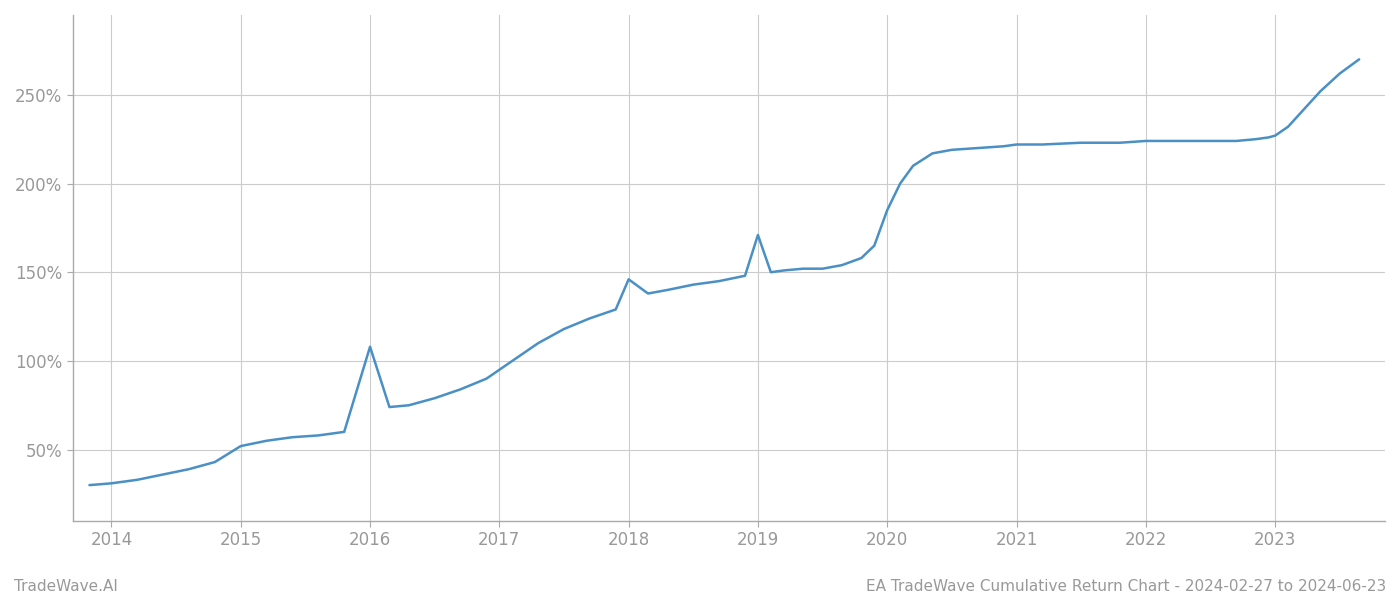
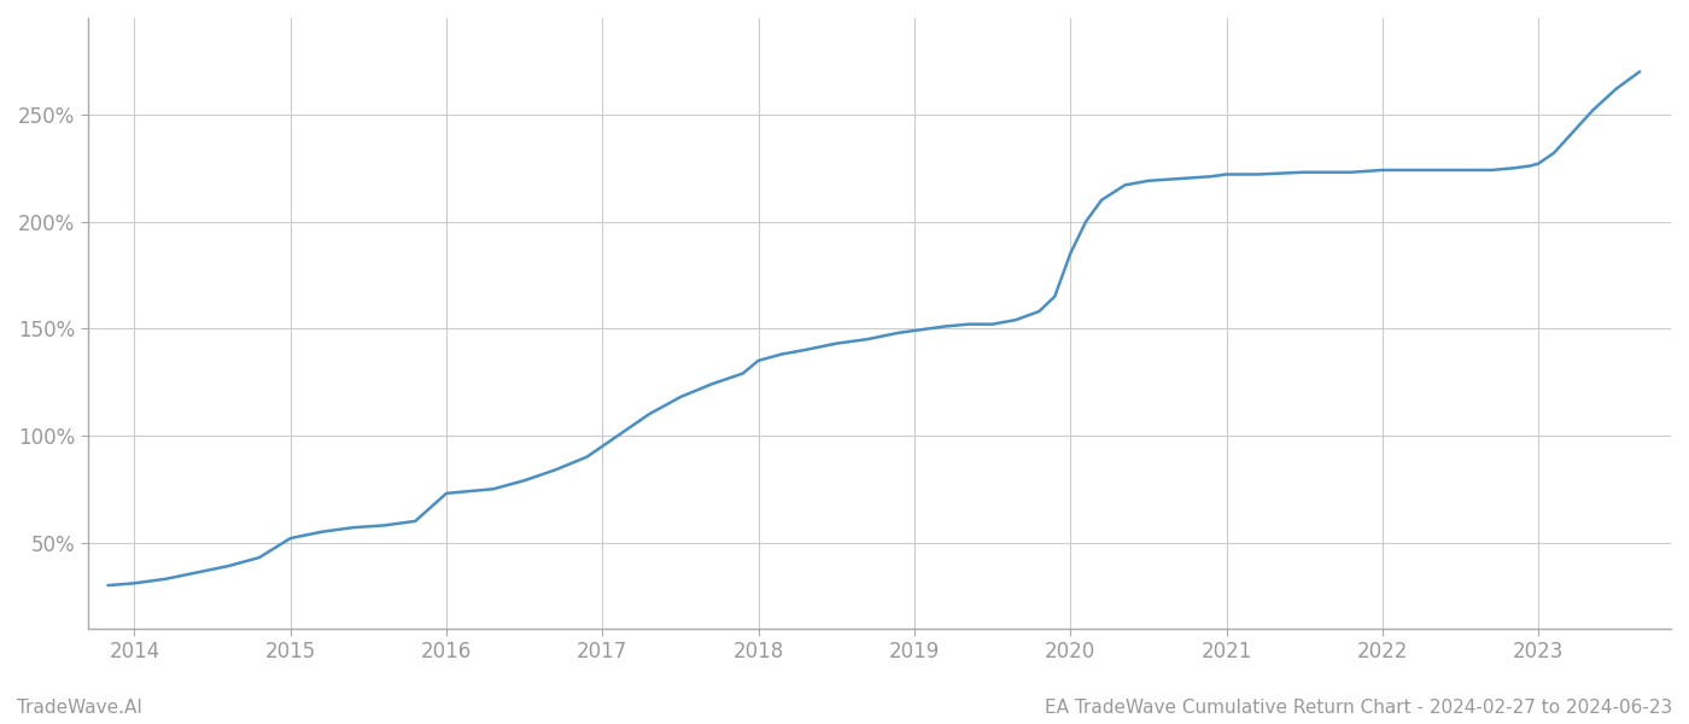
2016: 108% -> 73%
2018: 146% -> 135%
2019: 171% -> 149%
